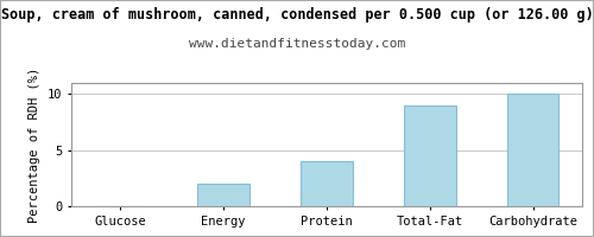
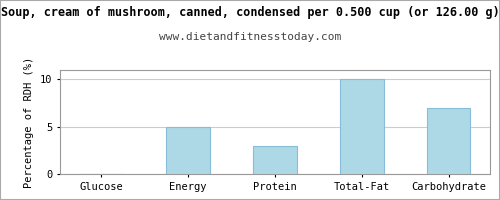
Energy: 2 -> 5
Protein: 4 -> 3
Total-Fat: 9 -> 10
Carbohydrate: 10 -> 7
